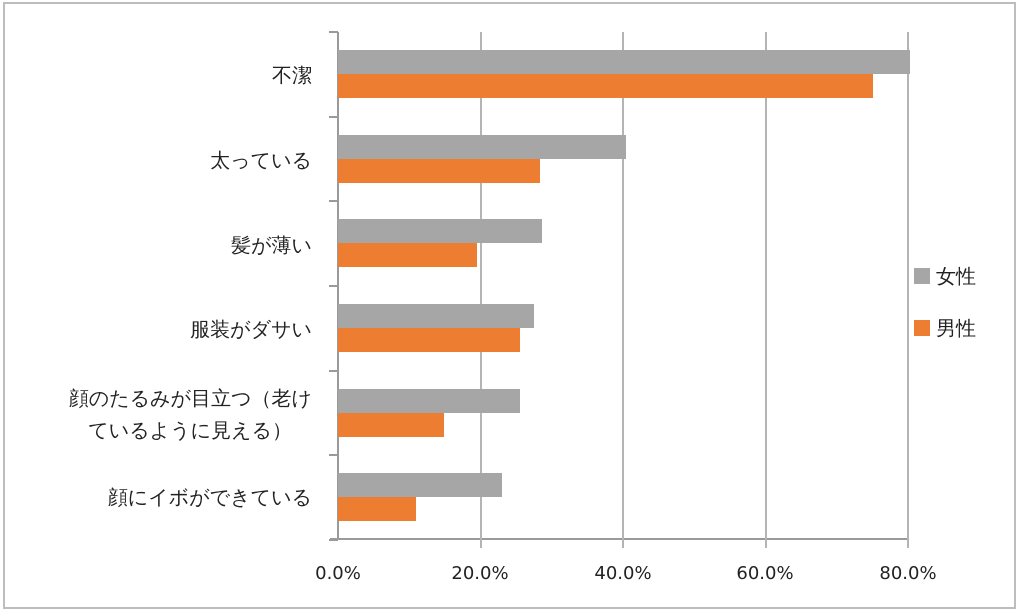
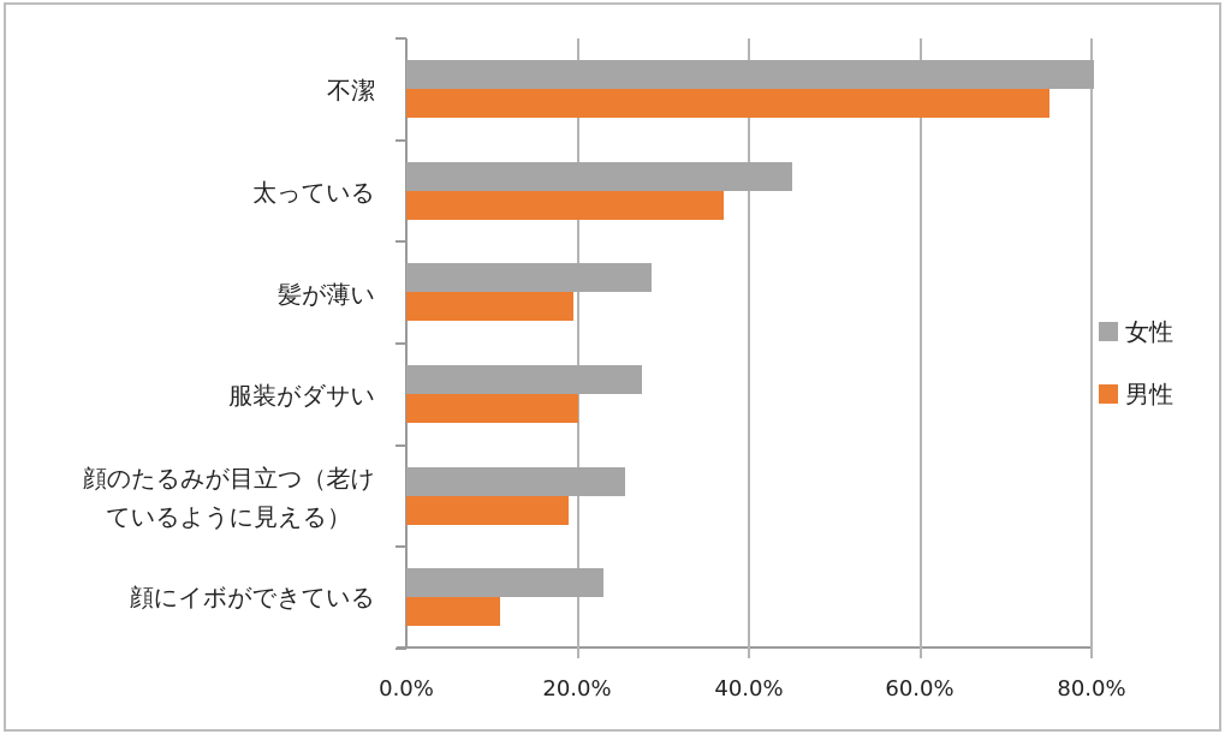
女性/太っている: 40% -> 45%
男性/太っている: 28% -> 37%
男性/服装がダサい: 26% -> 20%
男性/顔のたるみが目立つ（老けているように見える）: 15% -> 19%
